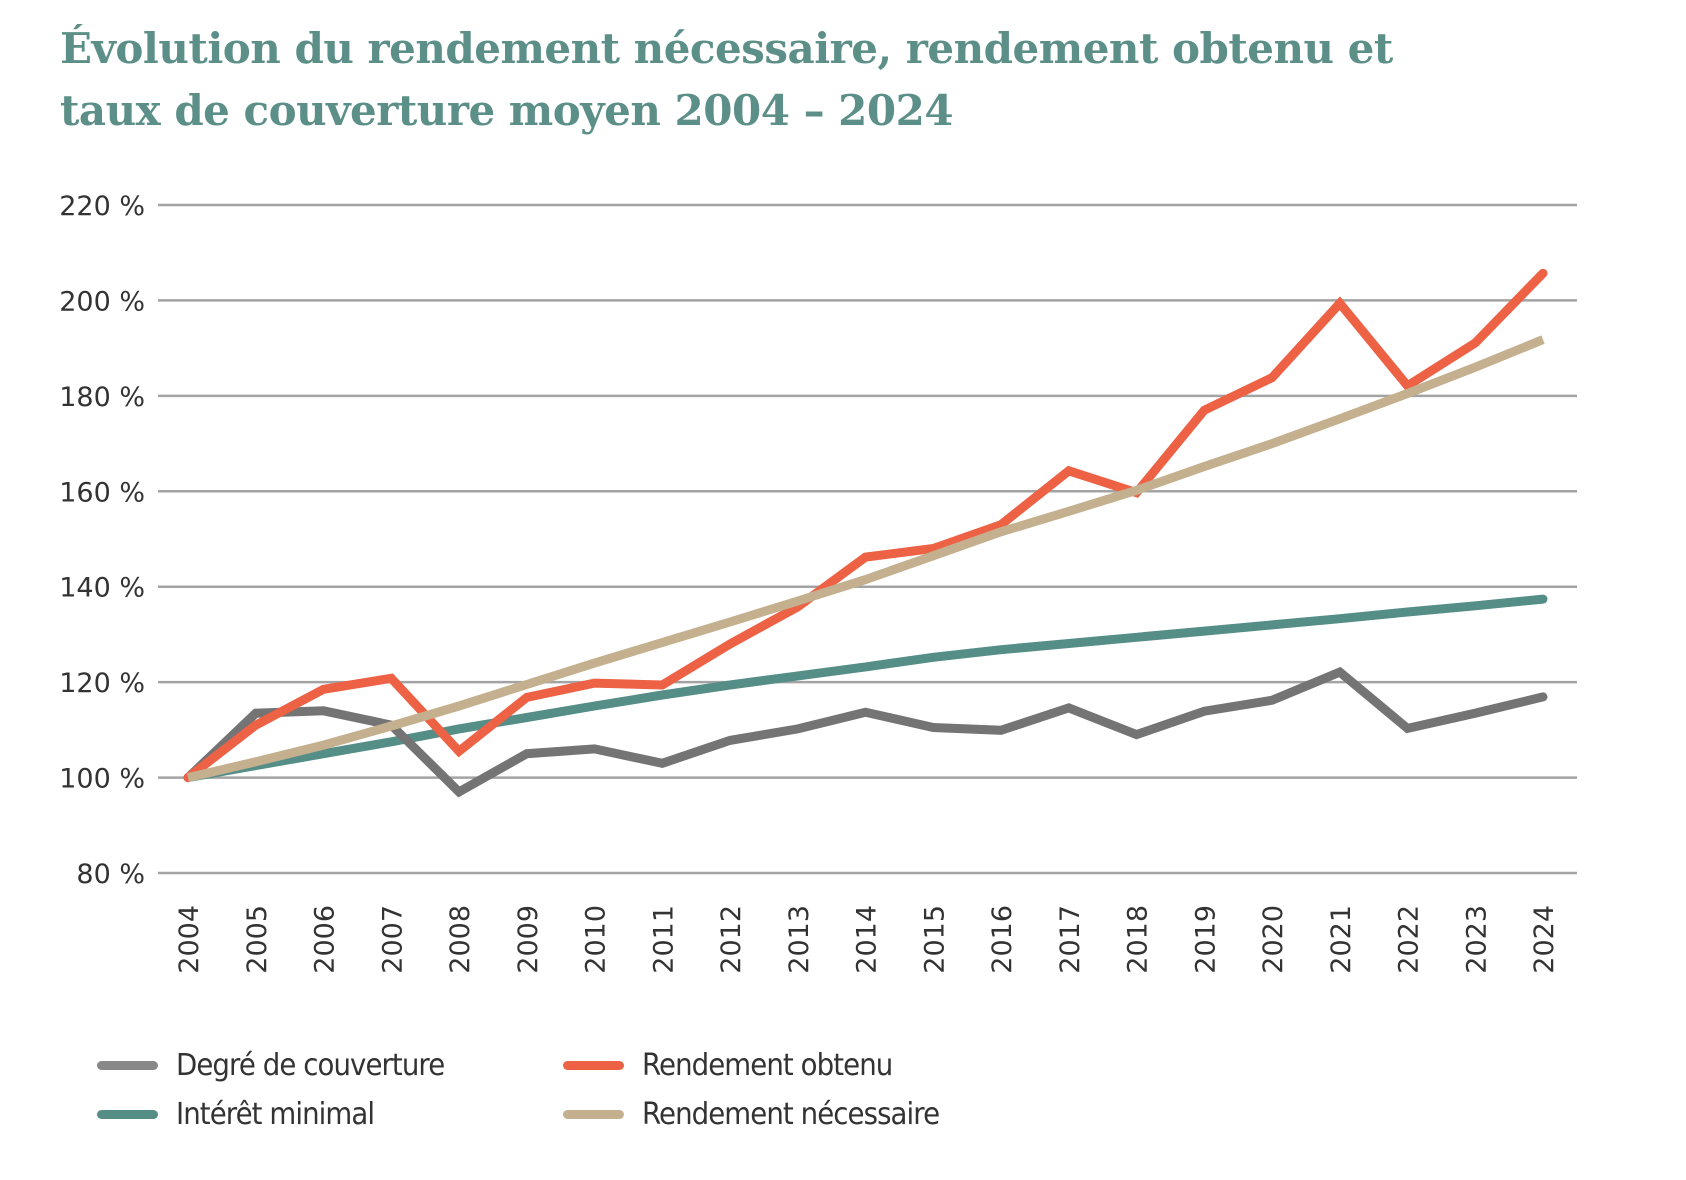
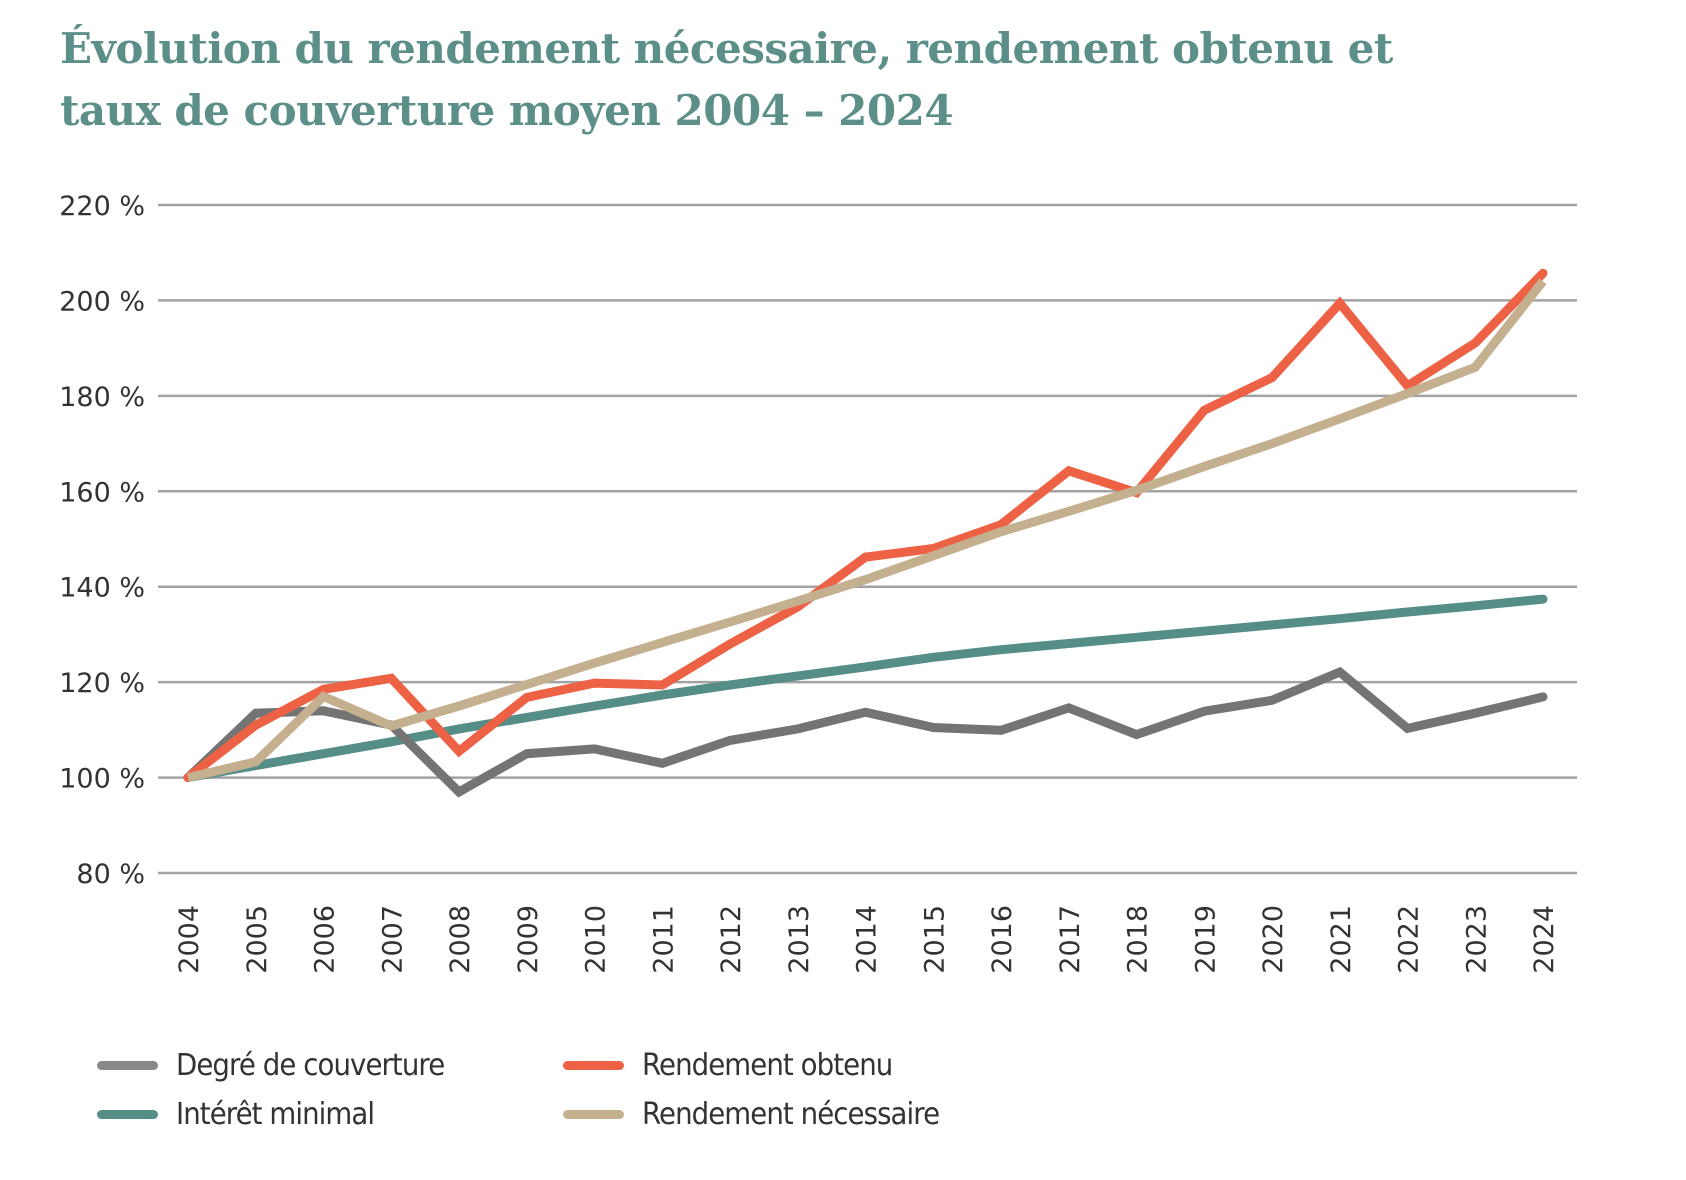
Rendement nécessaire/2006: 107% -> 117%
Rendement nécessaire/2024: 192% -> 204%
